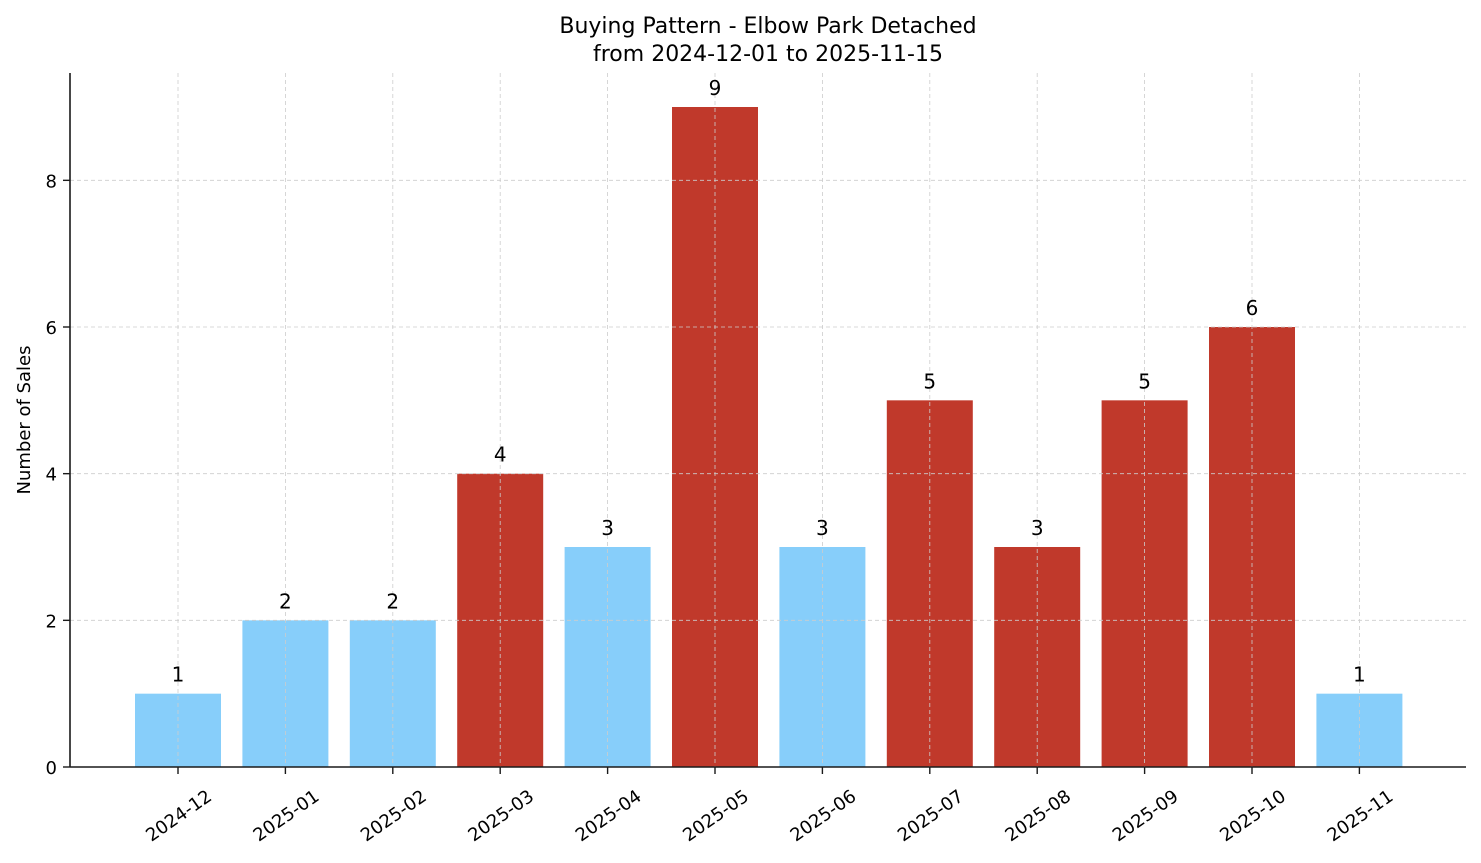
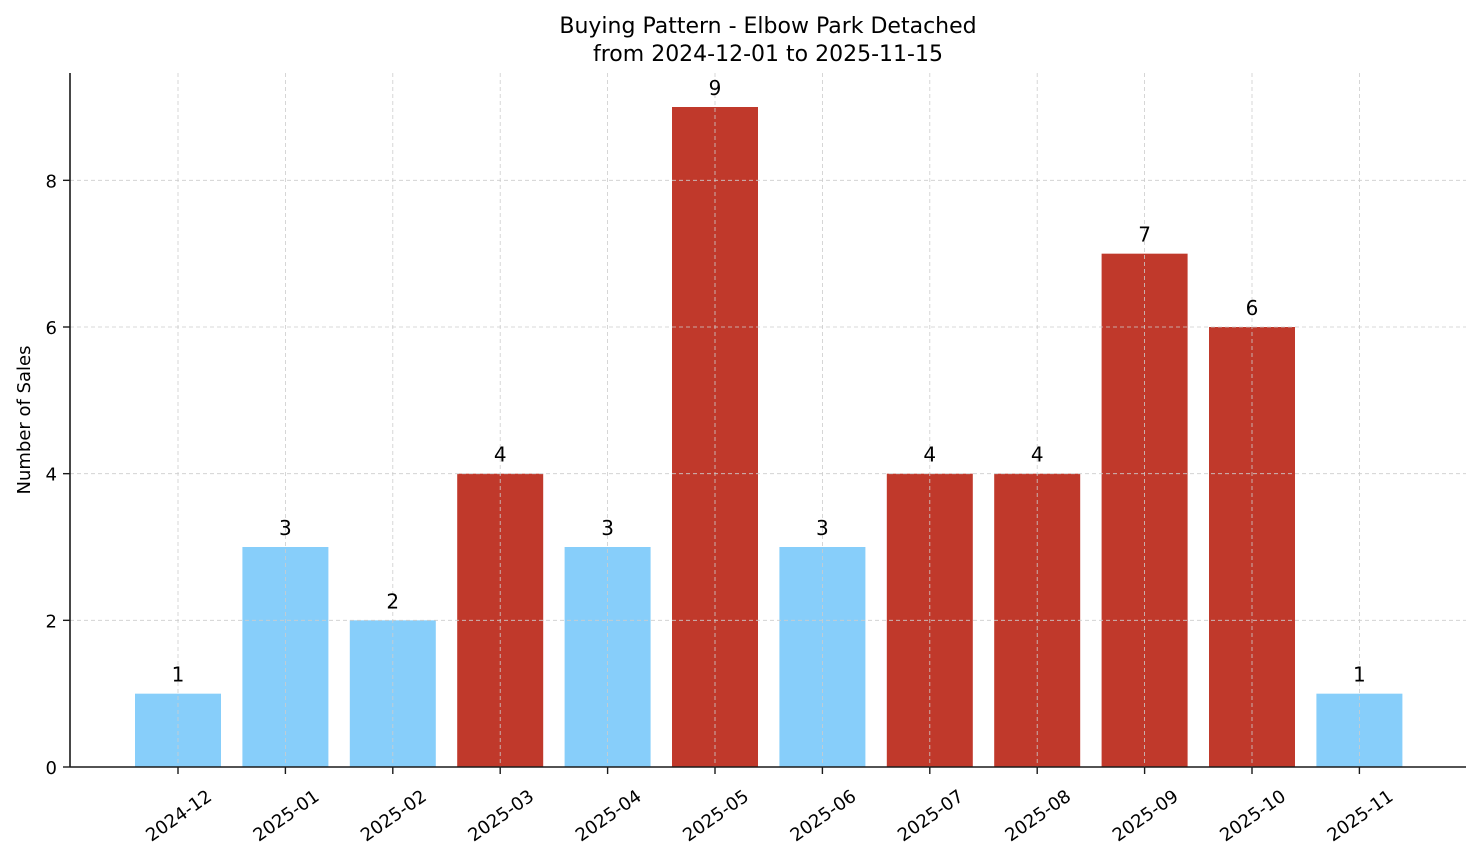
2025-01: 2 -> 3
2025-07: 5 -> 4
2025-08: 3 -> 4
2025-09: 5 -> 7
